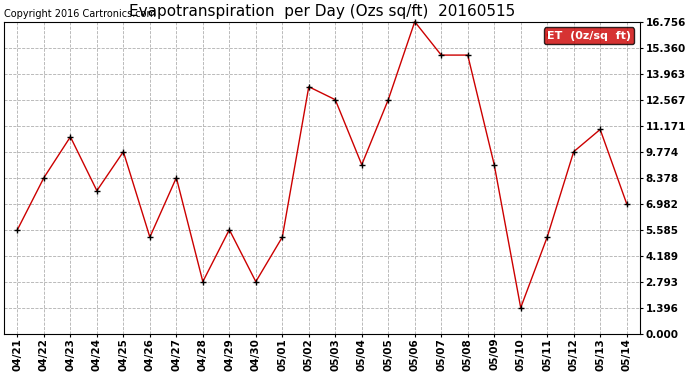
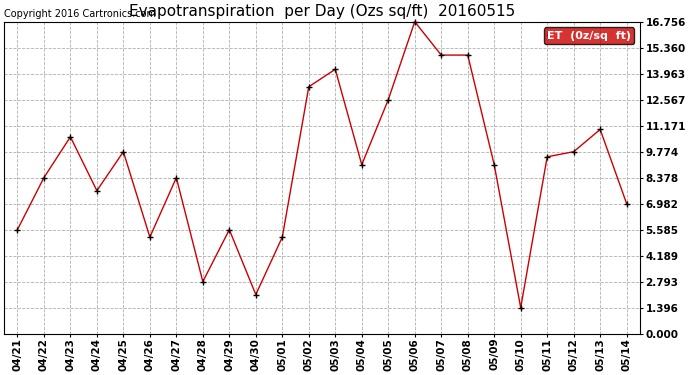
04/30: 2.8 -> 2.1
05/03: 12.6 -> 14.2
05/11: 5.2 -> 9.5
